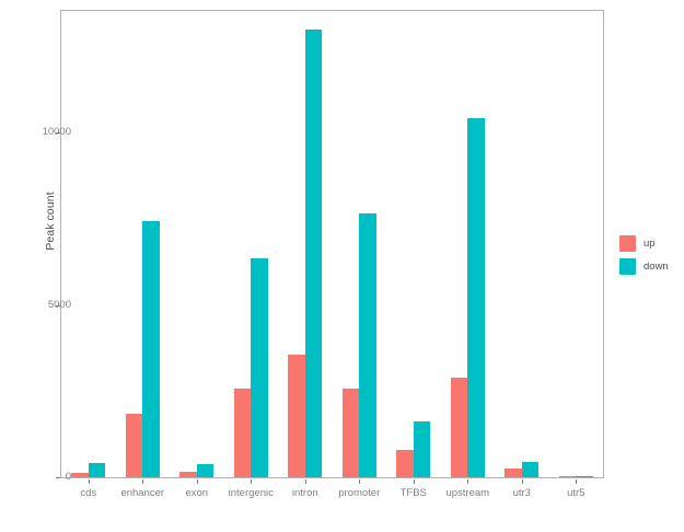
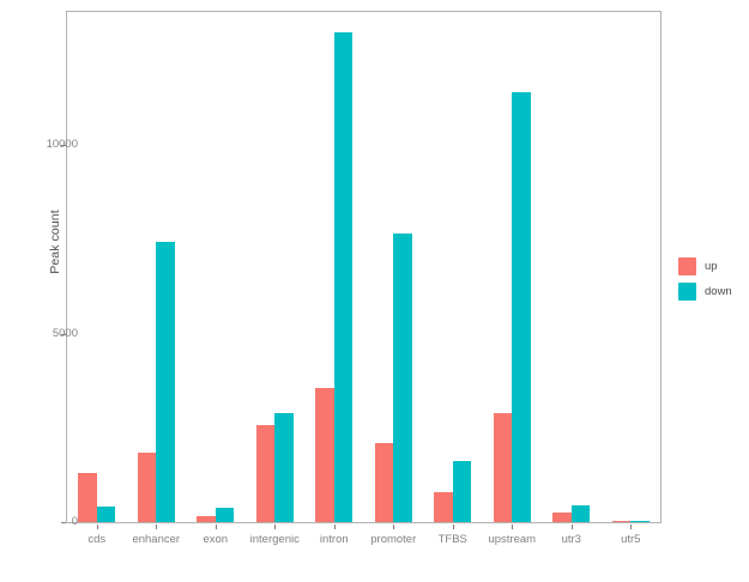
up/cds: 100 -> 1300
down/intergenic: 6400 -> 2900
up/promoter: 2600 -> 2100
down/upstream: 10400 -> 11400
